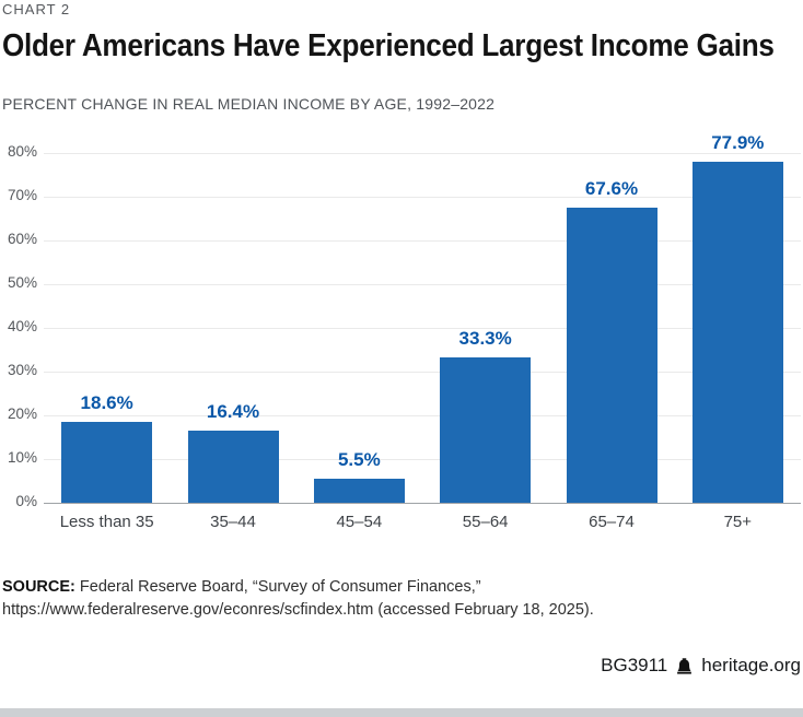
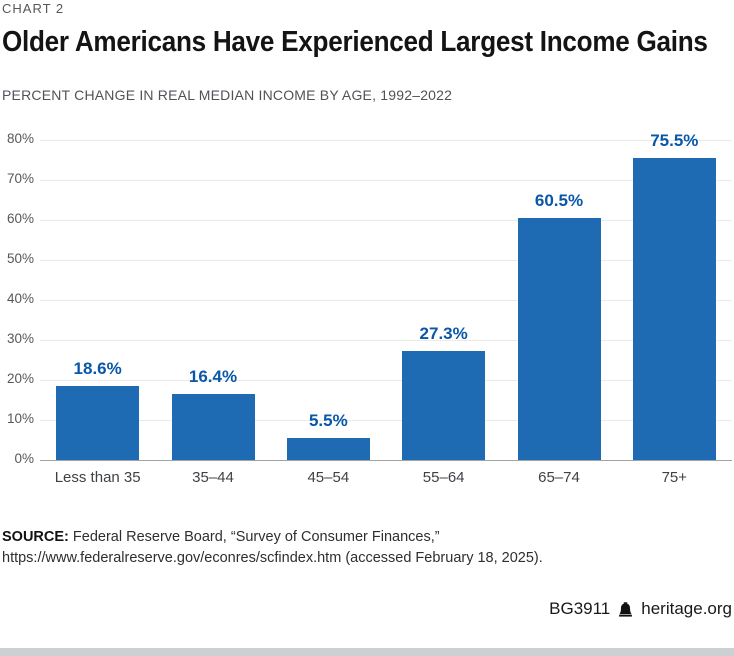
55–64: 33.3% -> 27.3%
65–74: 67.6% -> 60.5%
75+: 77.9% -> 75.5%
